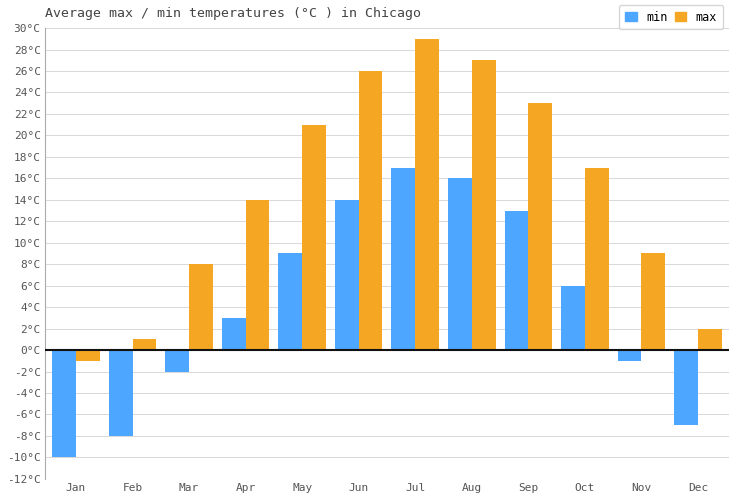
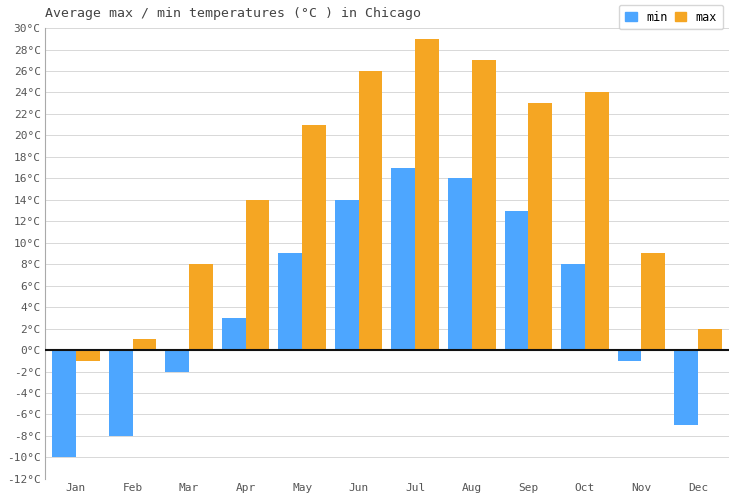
min/Oct: 6°C -> 8°C
max/Oct: 17°C -> 24°C
